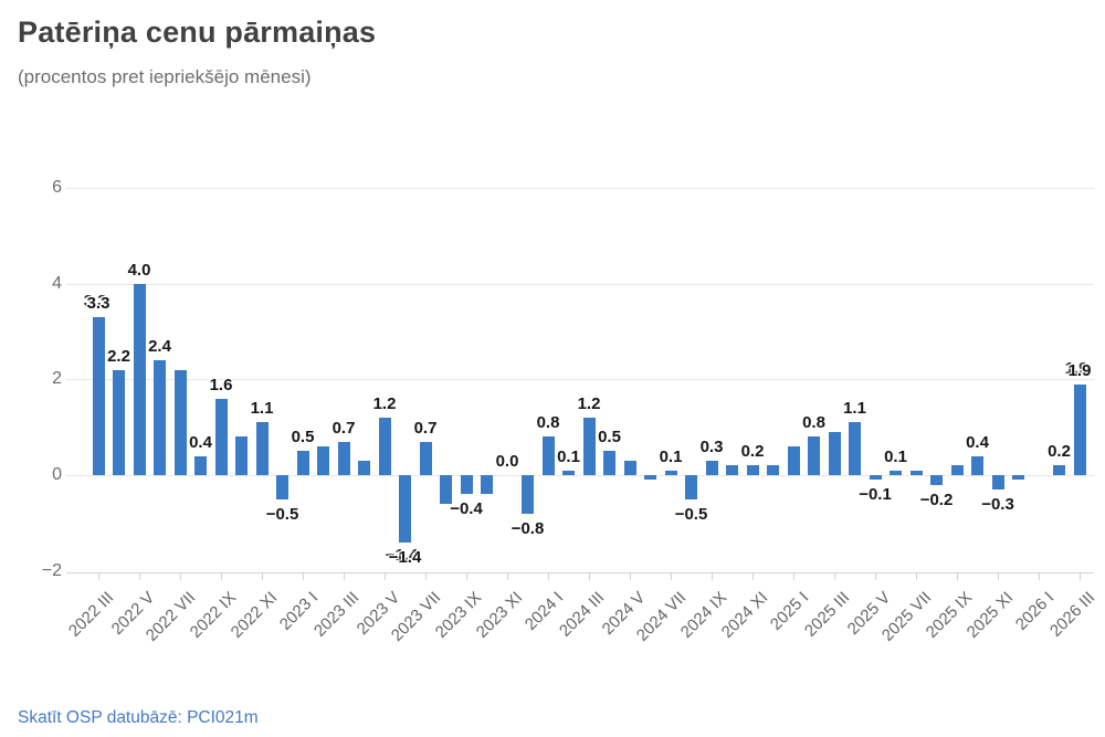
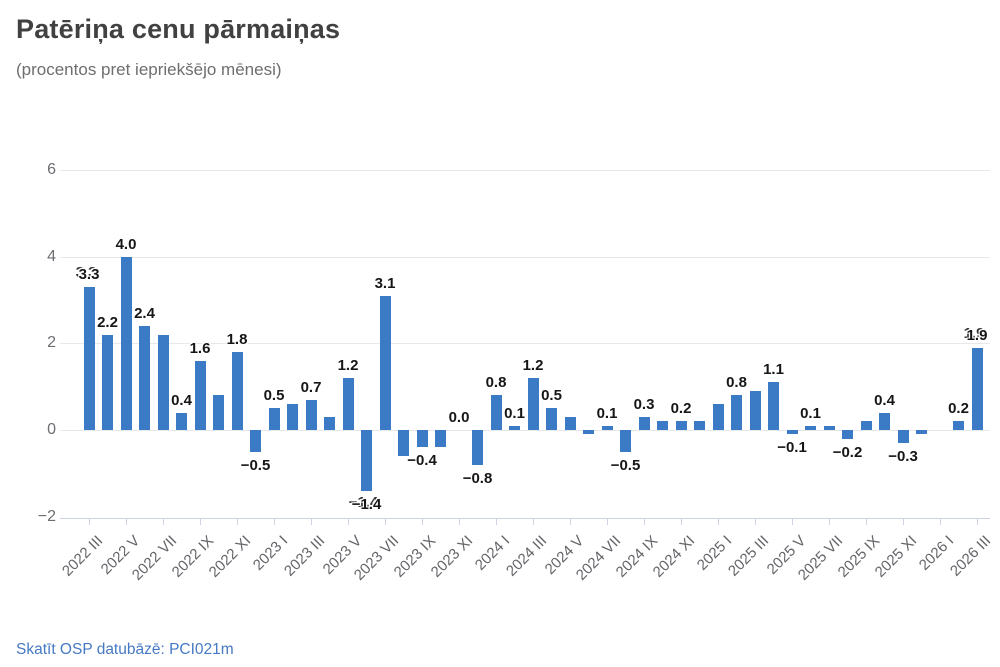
2022 XI: 1.1 -> 1.8
2023 VII: 0.7 -> 3.1
